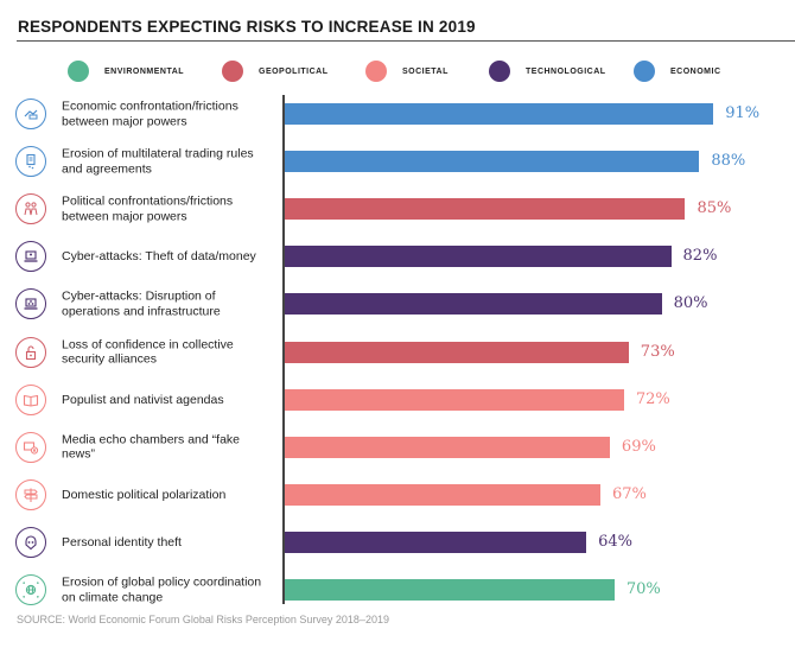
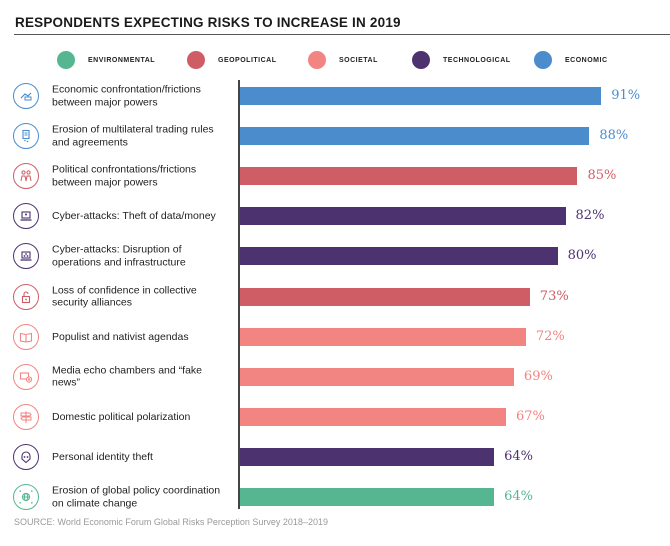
Erosion of global policy coordination on climate change: 70% -> 64%
